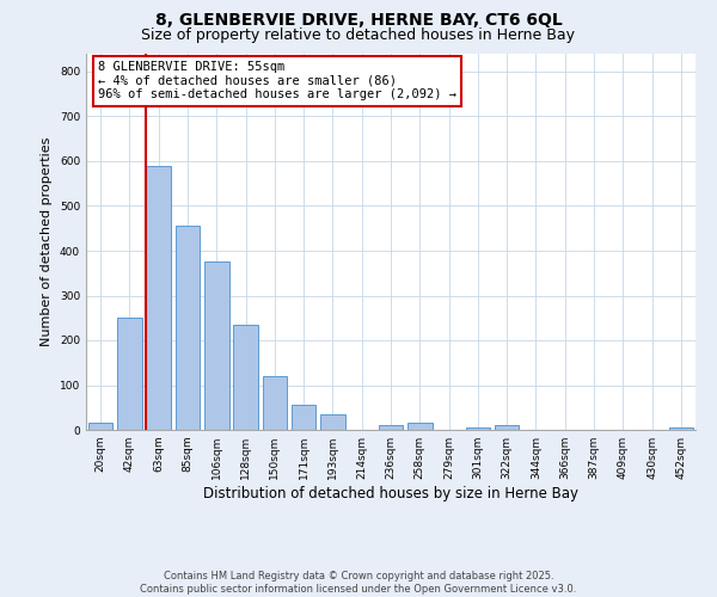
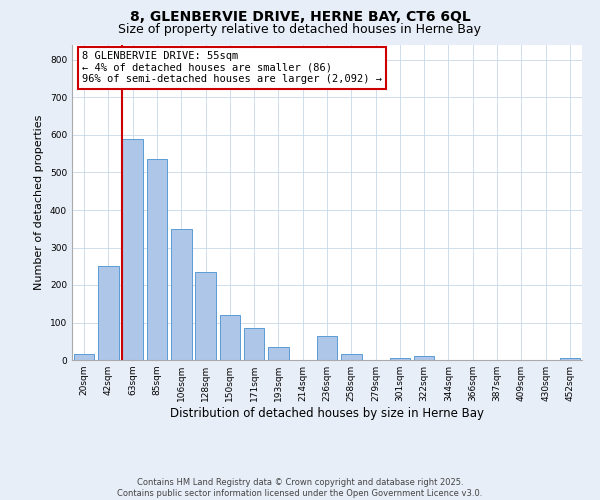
85sqm: 455 -> 535
106sqm: 375 -> 350
171sqm: 55 -> 85
236sqm: 10 -> 65
